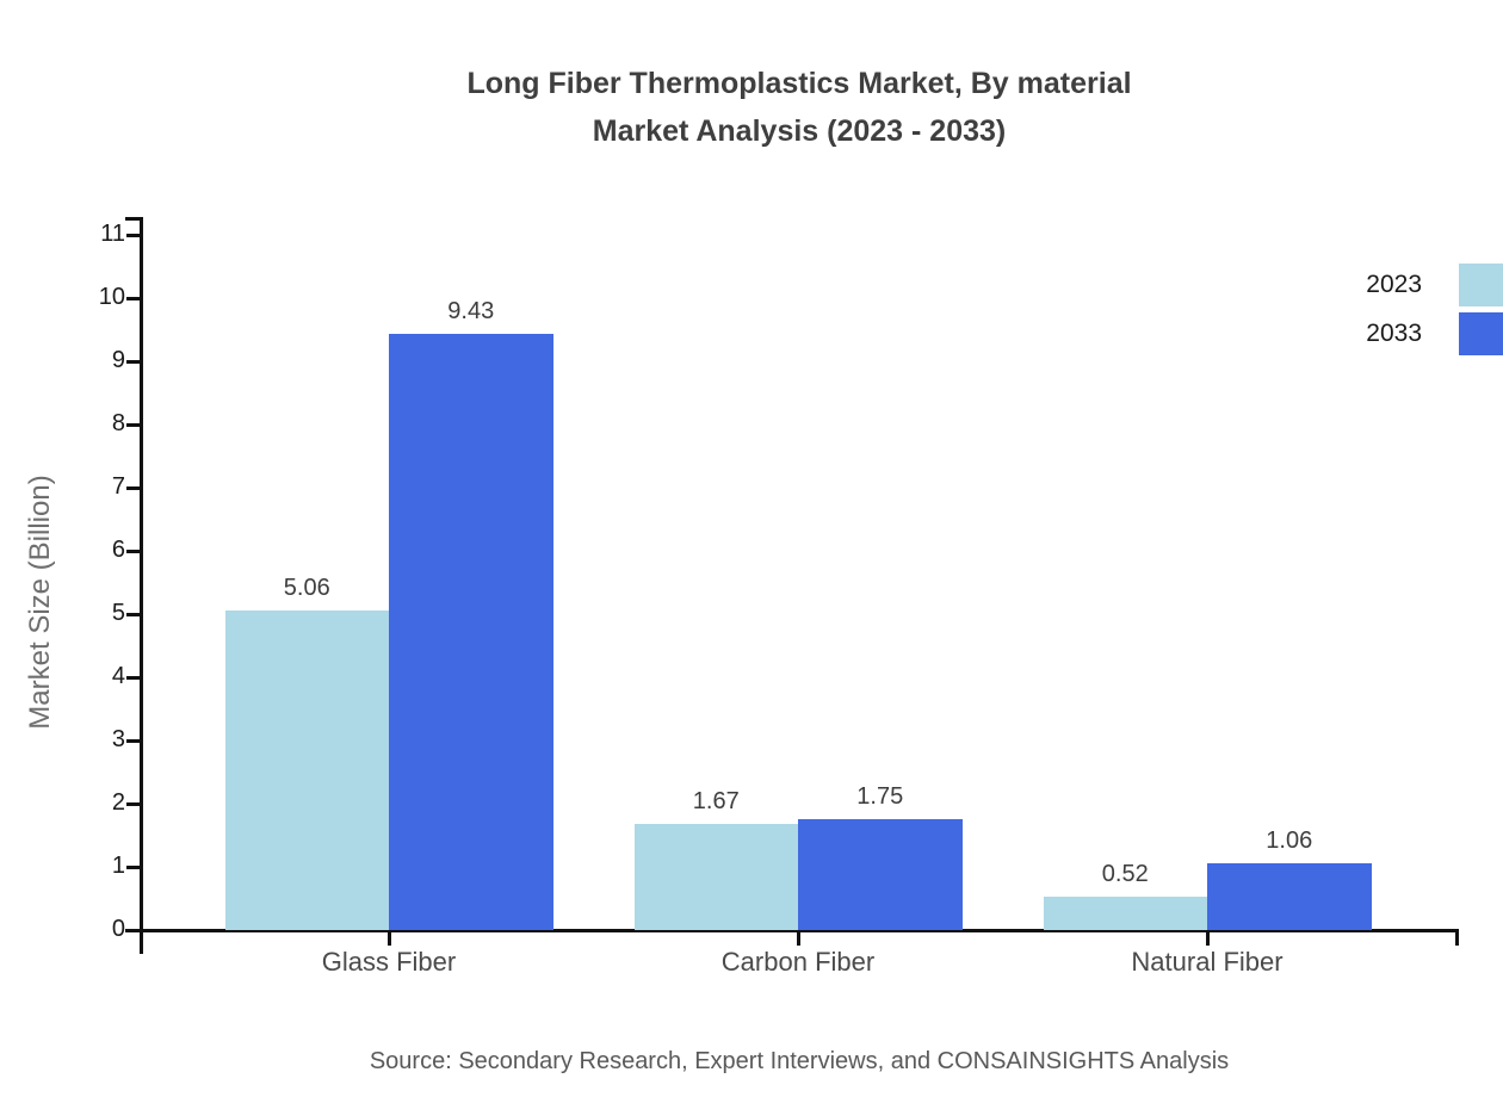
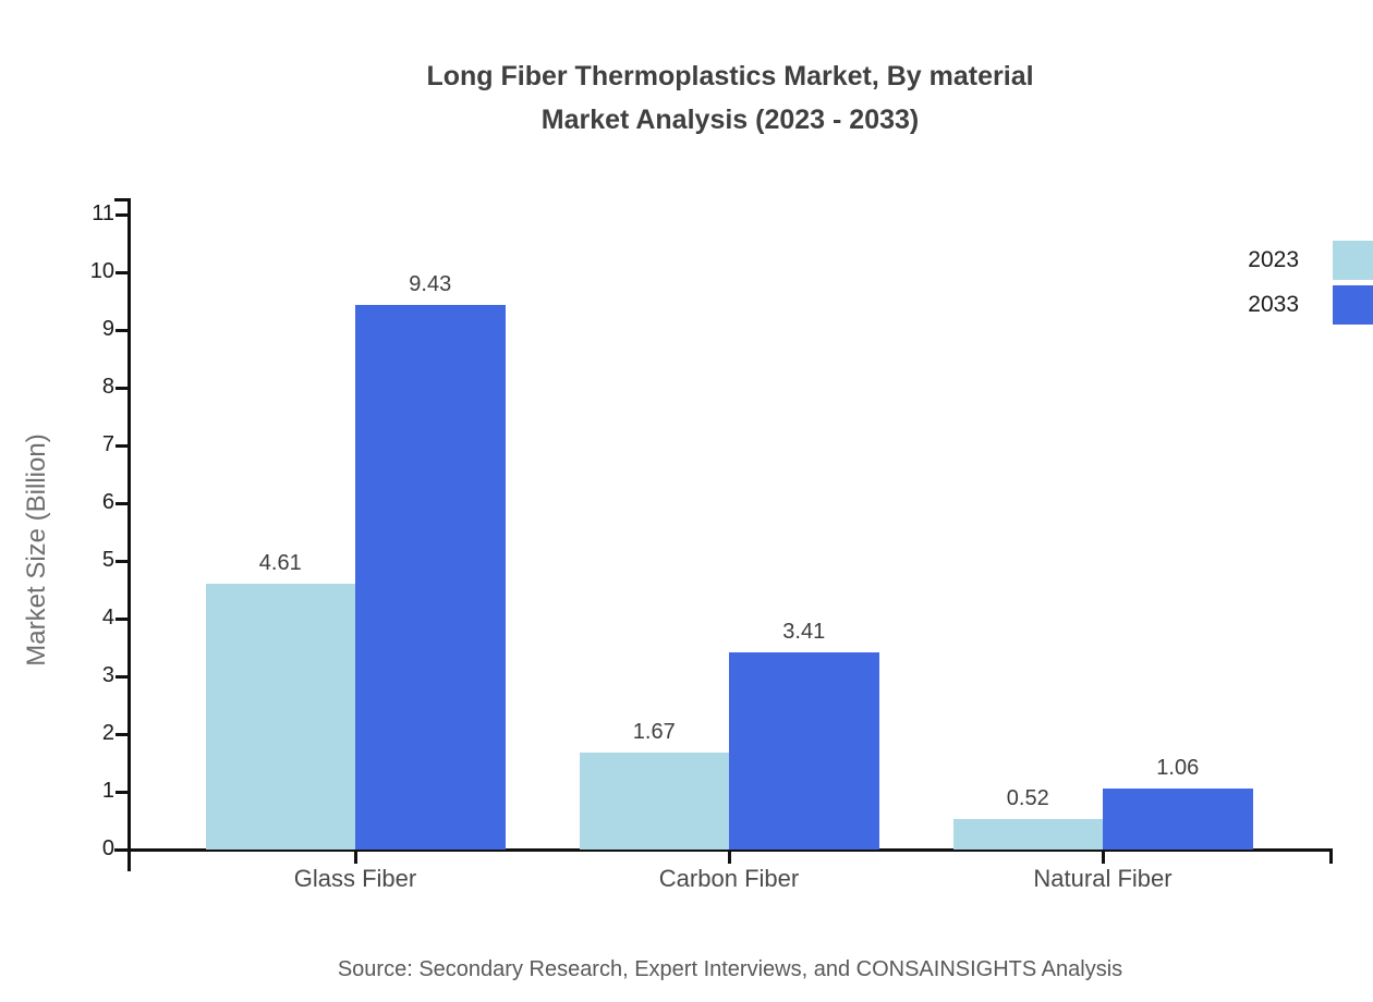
2023/Glass Fiber: 5.06 -> 4.61
2033/Carbon Fiber: 1.75 -> 3.41
